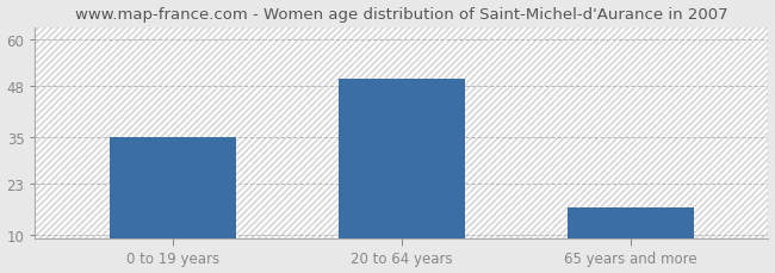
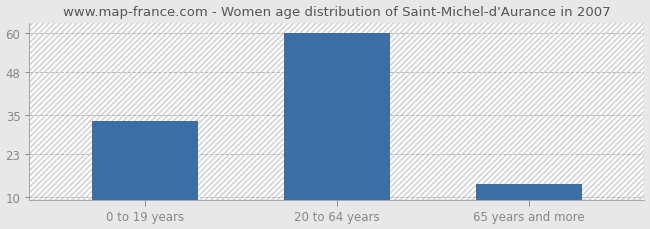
0 to 19 years: 35 -> 33
20 to 64 years: 50 -> 60
65 years and more: 17 -> 14
